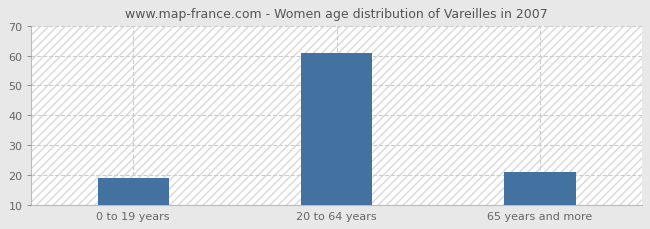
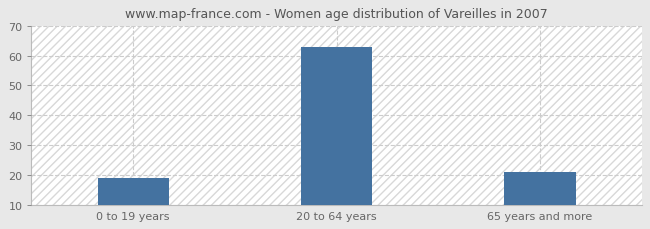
20 to 64 years: 61 -> 63
